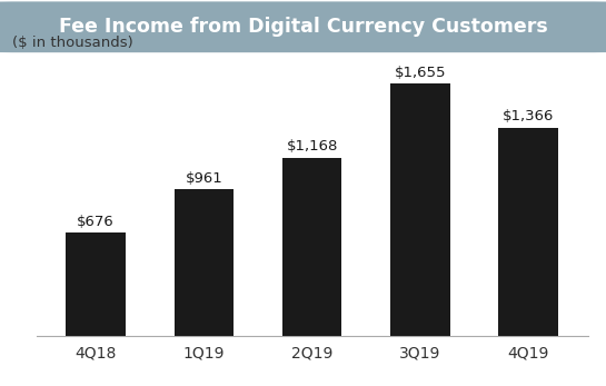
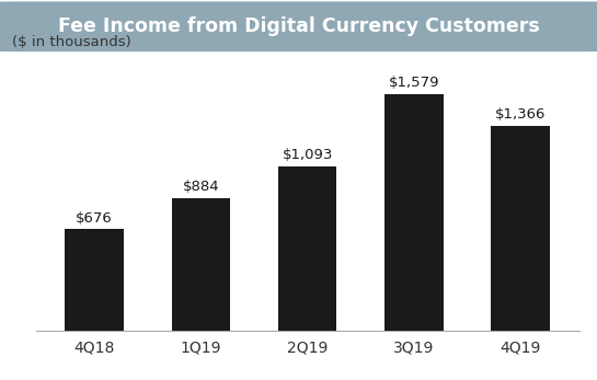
1Q19: $961 -> $884
2Q19: $1,168 -> $1,093
3Q19: $1,655 -> $1,579
